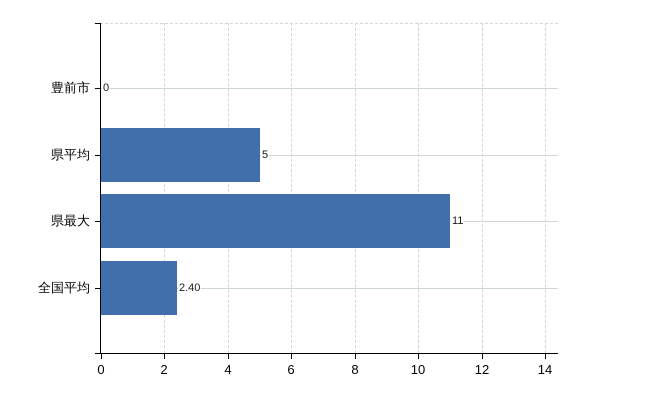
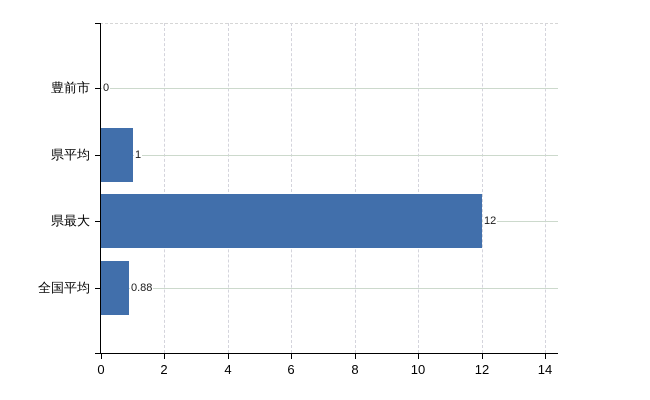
県平均: 5 -> 1
県最大: 11 -> 12
全国平均: 2.40 -> 0.88
